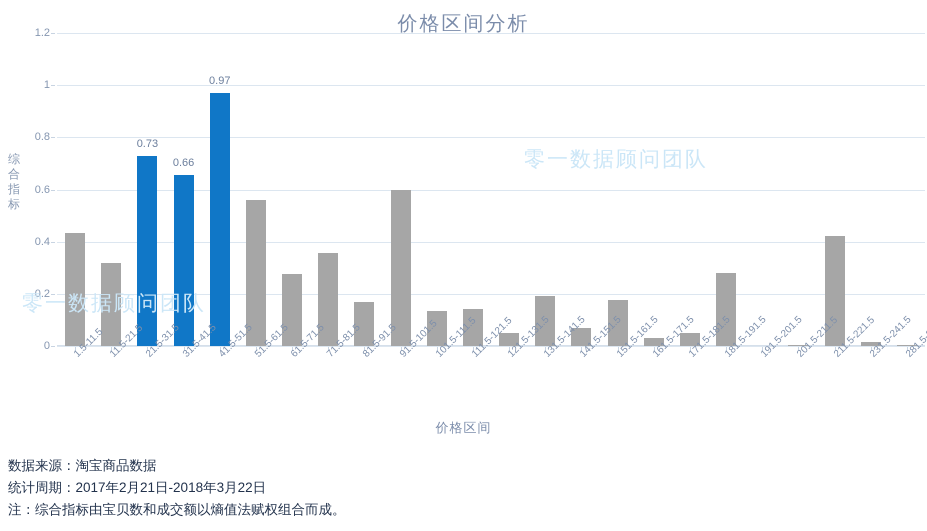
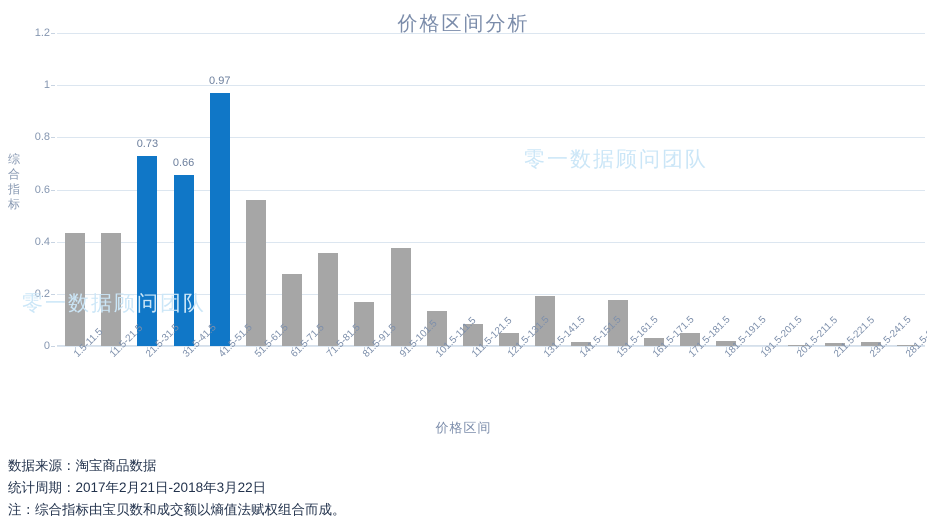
11.5-21.5: 0.32 -> 0.43
91.5-101.5: 0.60 -> 0.38
111.5-121.5: 0.14 -> 0.09
141.5-151.5: 0.07 -> 0.01
181.5-191.5: 0.28 -> 0.02
211.5-221.5: 0.42 -> 0.01
